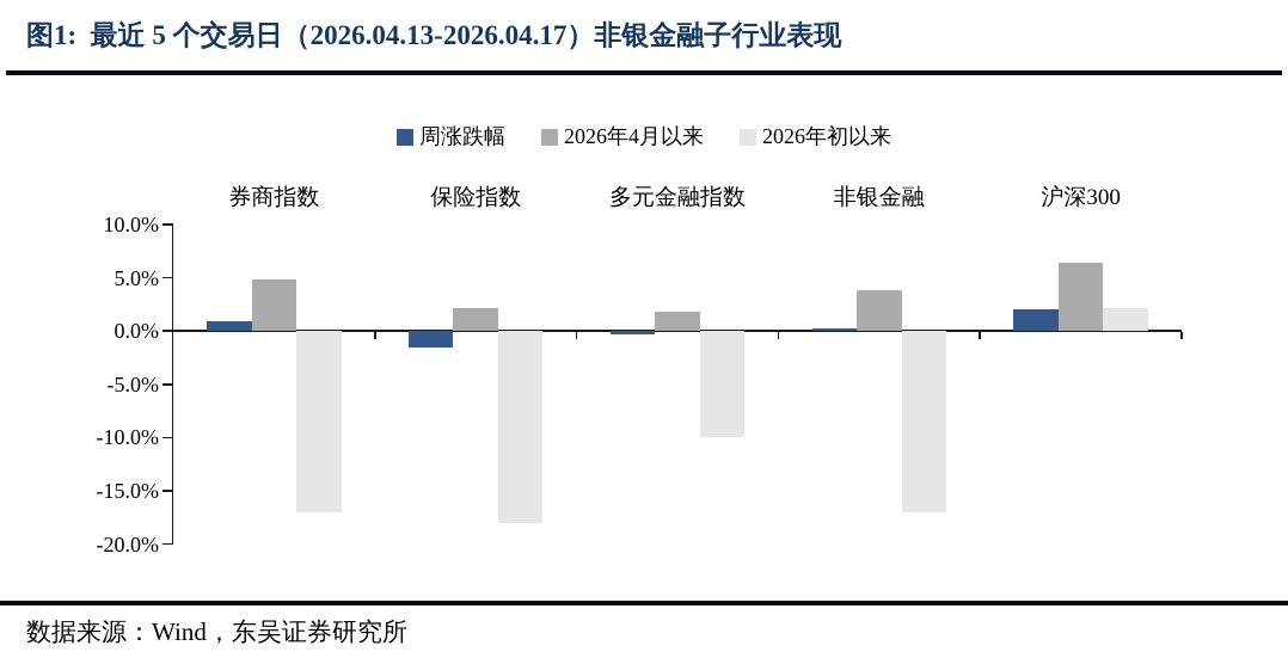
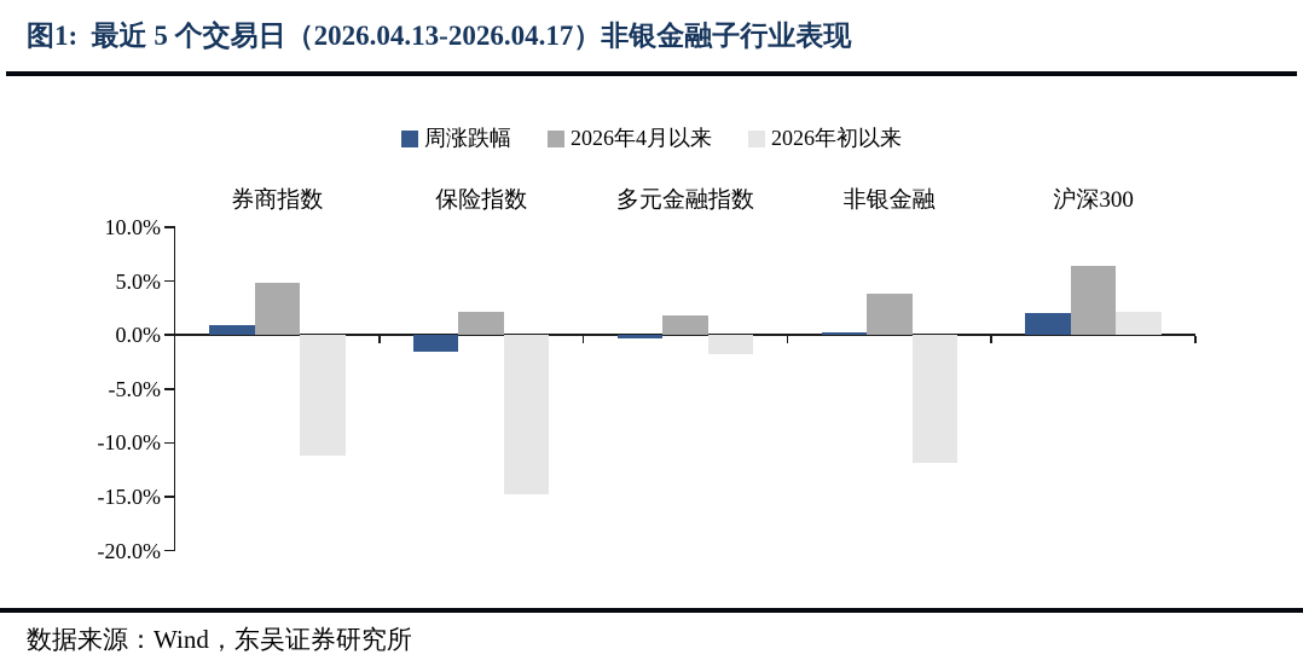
2026年初以来/券商指数: -17% -> -11%
2026年初以来/保险指数: -18% -> -15%
2026年初以来/多元金融指数: -10% -> -2%
2026年初以来/非银金融: -17% -> -12%
